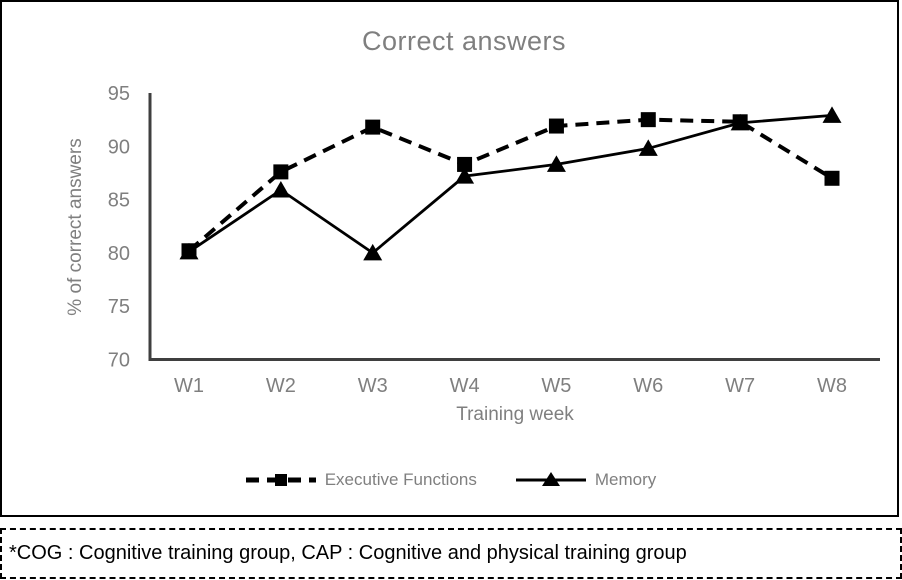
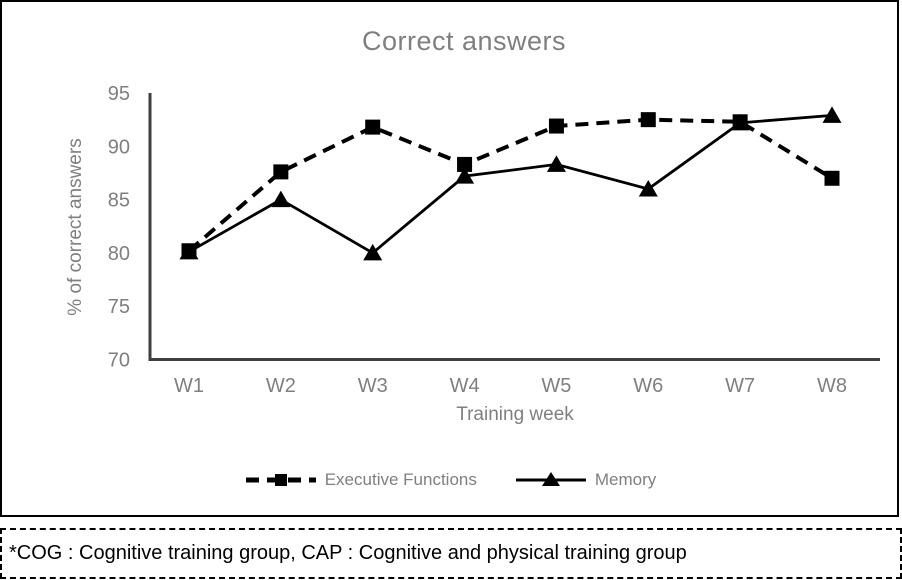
Memory/W2: 85.9 -> 85.0
Memory/W6: 89.8 -> 86.0
